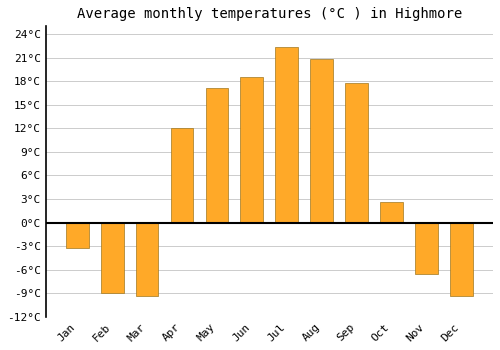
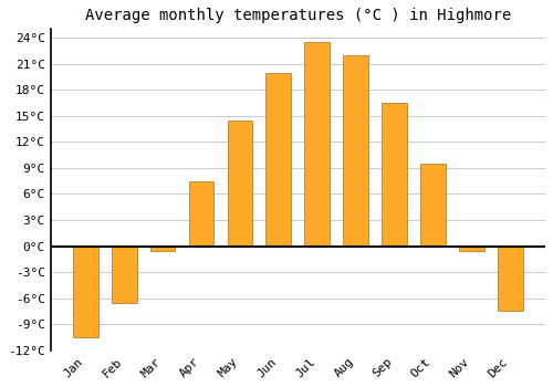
Jan: -3.2°C -> -10.5°C
Feb: -9.0°C -> -6.5°C
Mar: -9.4°C -> -0.5°C
Apr: 12.0°C -> 7.5°C
May: 17.2°C -> 14.5°C
Jun: 18.6°C -> 20.0°C
Jul: 22.4°C -> 23.5°C
Aug: 20.8°C -> 22.0°C
Sep: 17.8°C -> 16.5°C
Oct: 2.6°C -> 9.5°C
Nov: -6.6°C -> -0.5°C
Dec: -9.4°C -> -7.5°C
